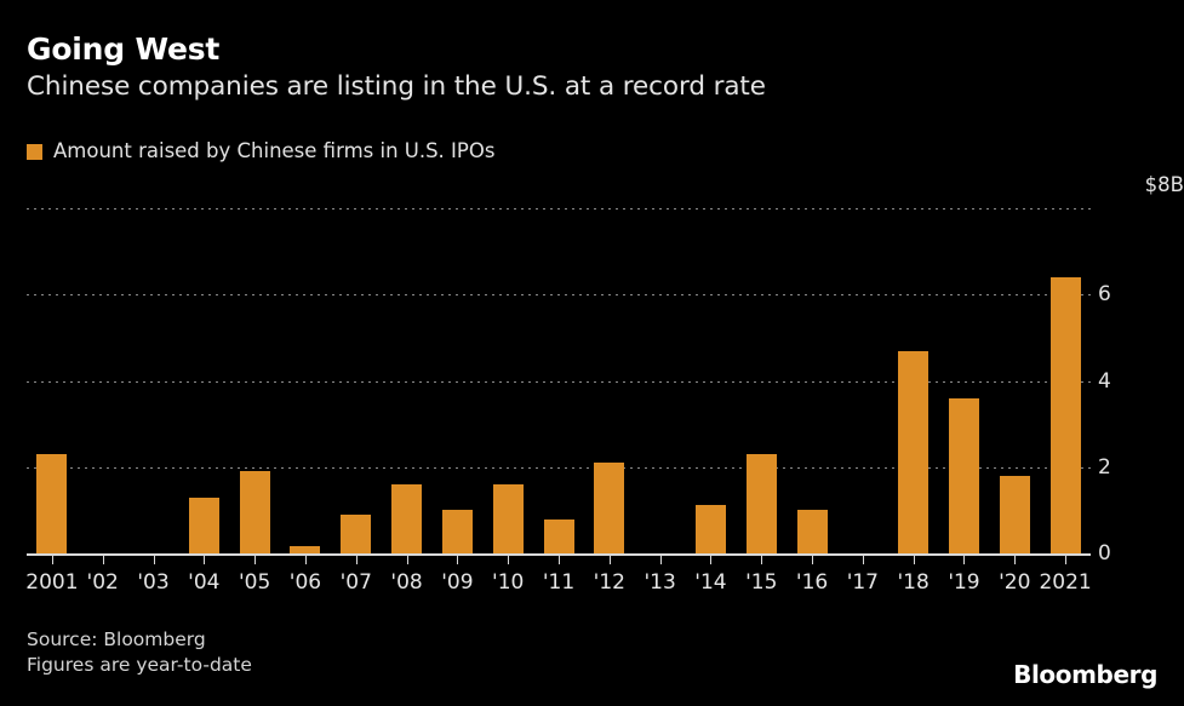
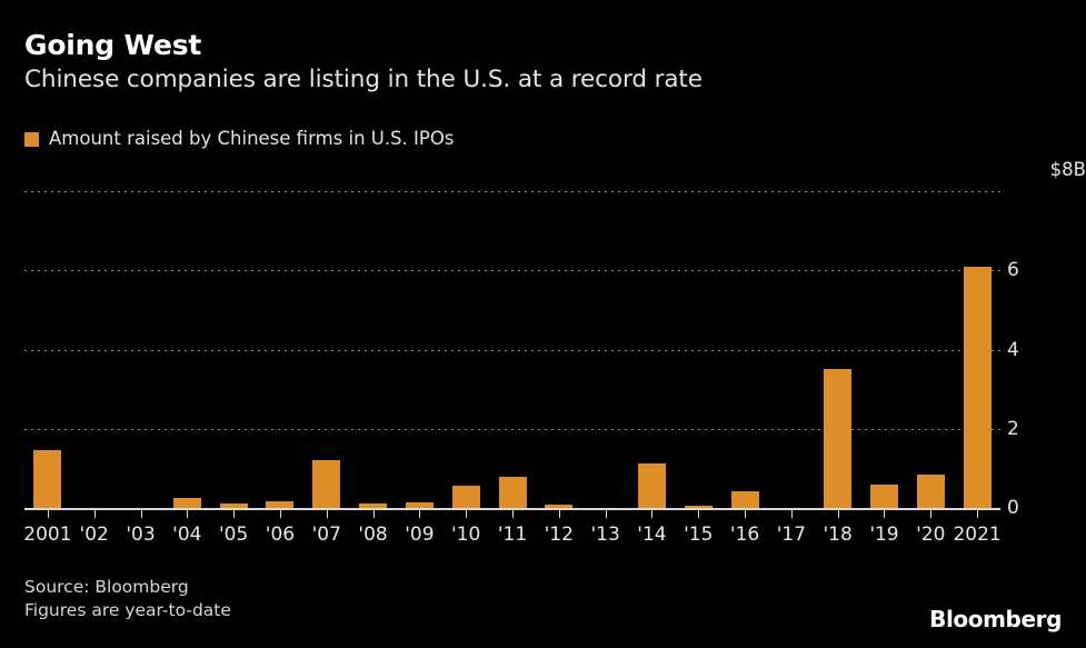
2001: 2.3 -> 1.4
'04: 1.3 -> 0.3
'05: 1.9 -> 0.1
'07: 0.9 -> 1.2
'08: 1.6 -> 0.1
'09: 1.0 -> 0.1
'10: 1.6 -> 0.6
'12: 2.1 -> 0.1
'15: 2.3 -> 0.1
'16: 1.0 -> 0.4
'18: 4.7 -> 3.5
'19: 3.6 -> 0.6
'20: 1.8 -> 0.8
2021: 6.4 -> 6.1
